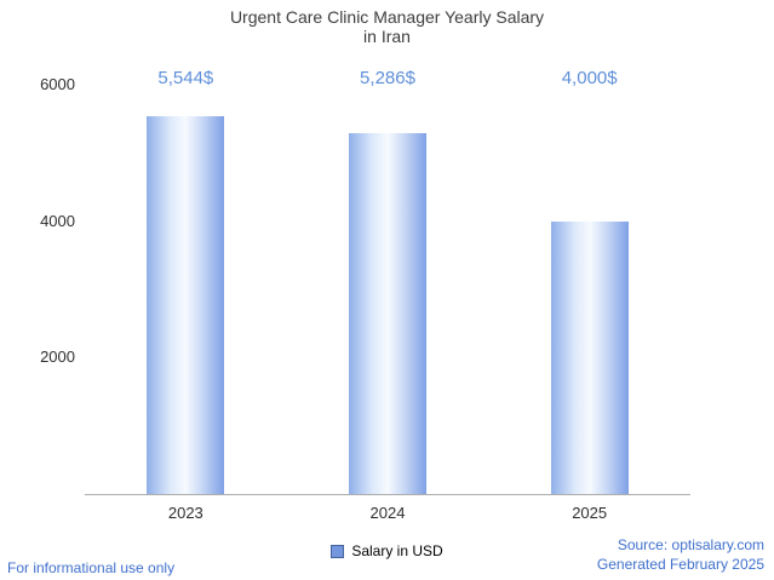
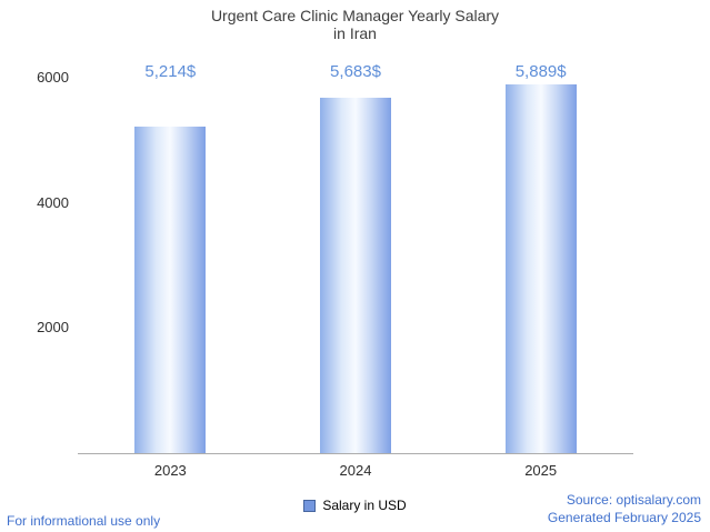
2023: 5,544 -> 5,214
2024: 5,286 -> 5,683
2025: 4,000 -> 5,889
